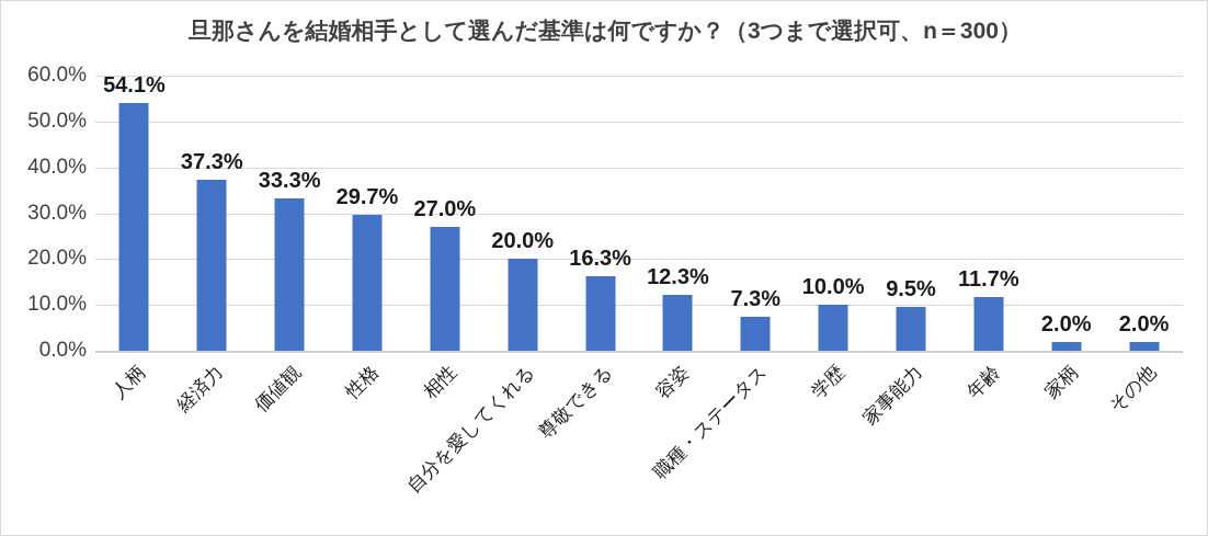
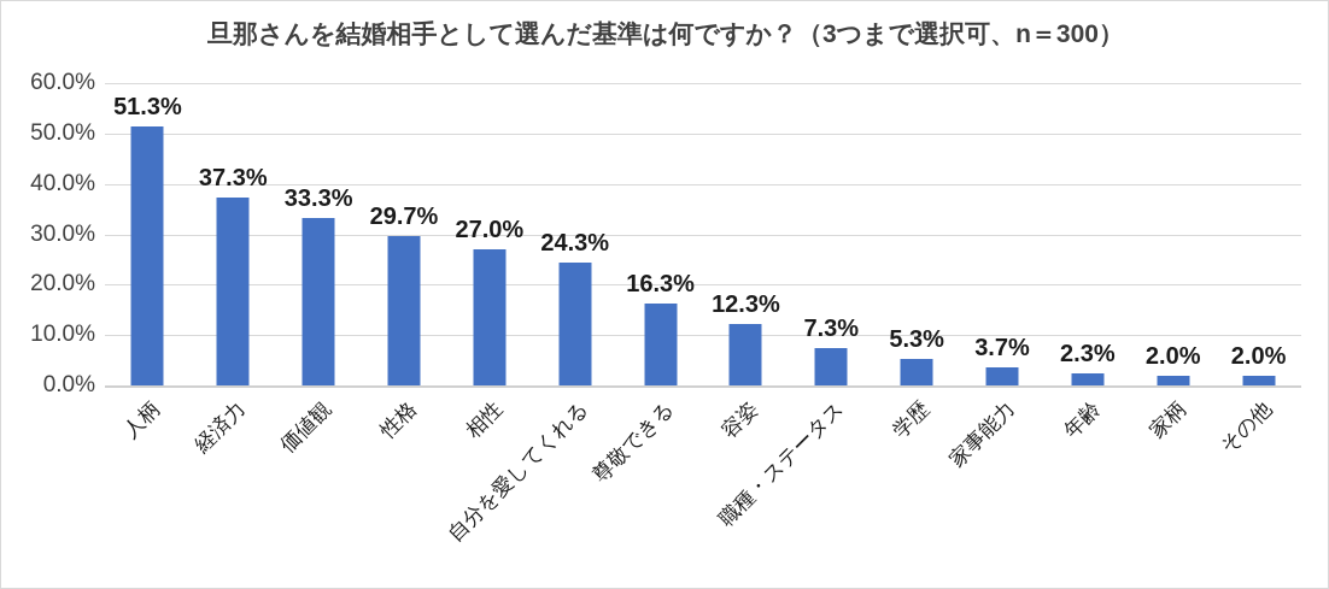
人柄: 54.1% -> 51.3%
自分を愛してくれる: 20.0% -> 24.3%
学歴: 10.0% -> 5.3%
家事能力: 9.5% -> 3.7%
年齢: 11.7% -> 2.3%
